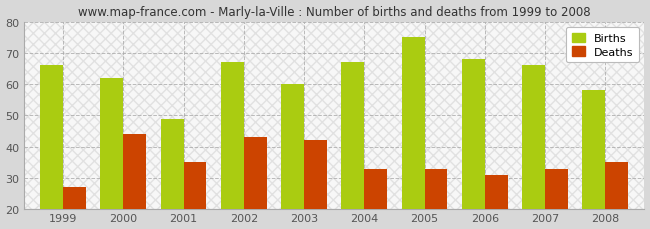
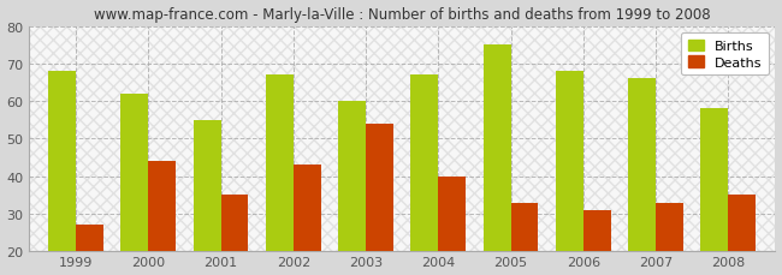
Births/1999: 66 -> 68
Births/2001: 49 -> 55
Deaths/2003: 42 -> 54
Deaths/2004: 33 -> 40
